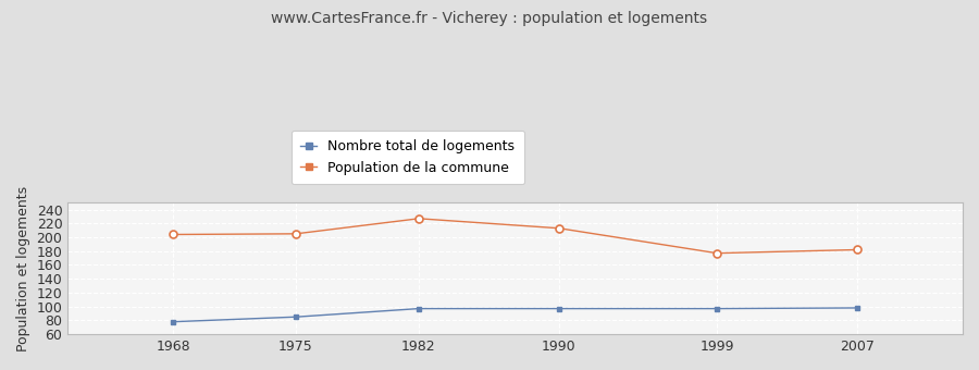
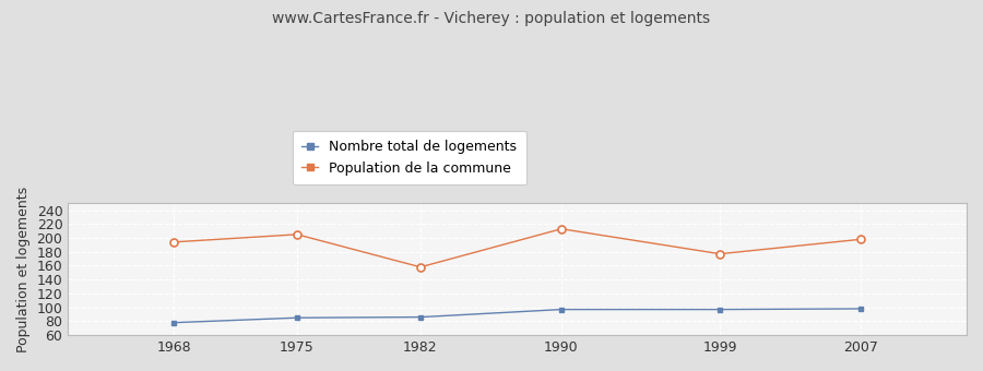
Population de la commune/1968: 204 -> 194
Nombre total de logements/1982: 97 -> 86
Population de la commune/1982: 227 -> 158
Population de la commune/2007: 182 -> 198
